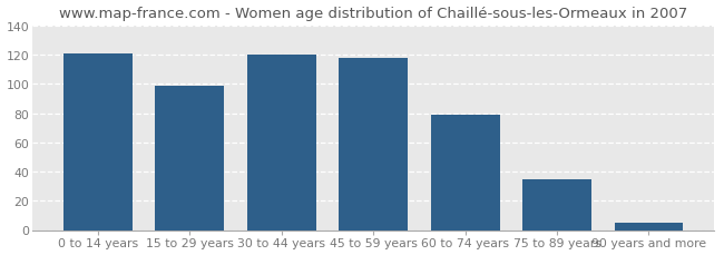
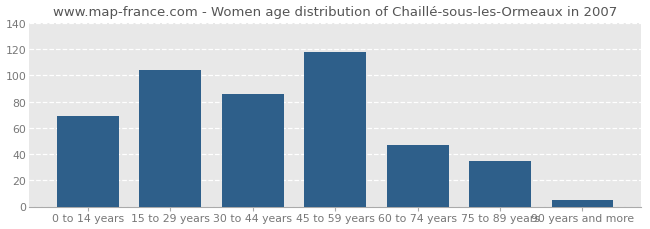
0 to 14 years: 121 -> 69
15 to 29 years: 99 -> 104
30 to 44 years: 120 -> 86
60 to 74 years: 79 -> 47
